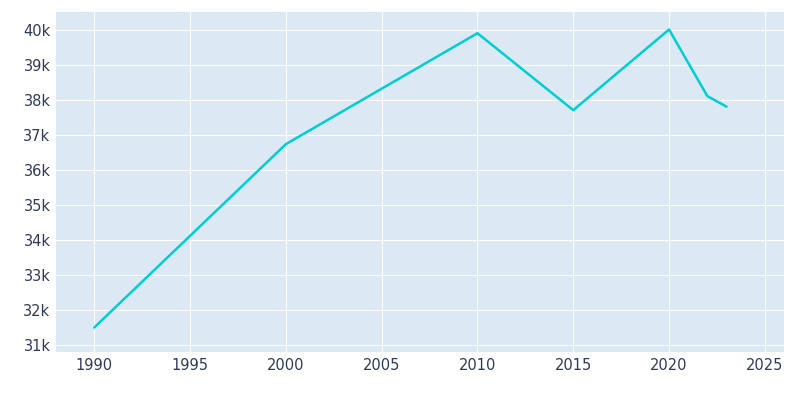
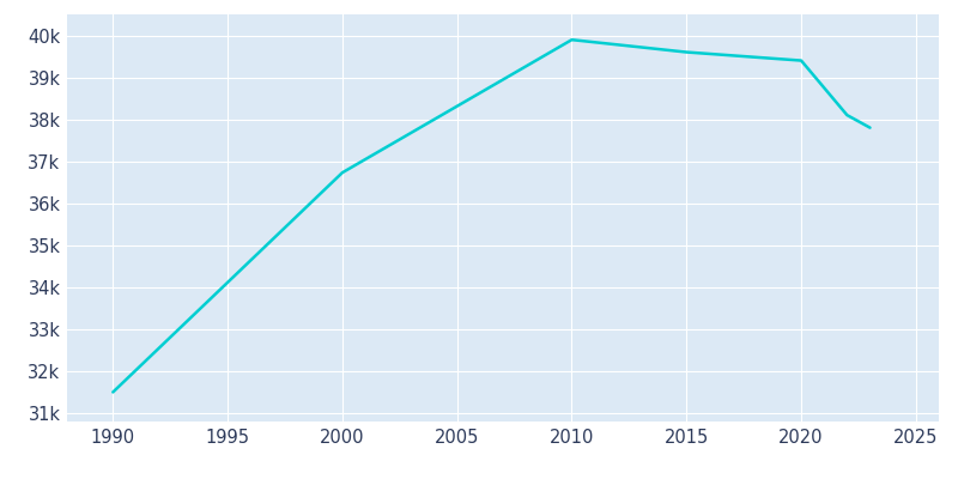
2015: 37.70k -> 39.60k
2020: 40.00k -> 39.40k
